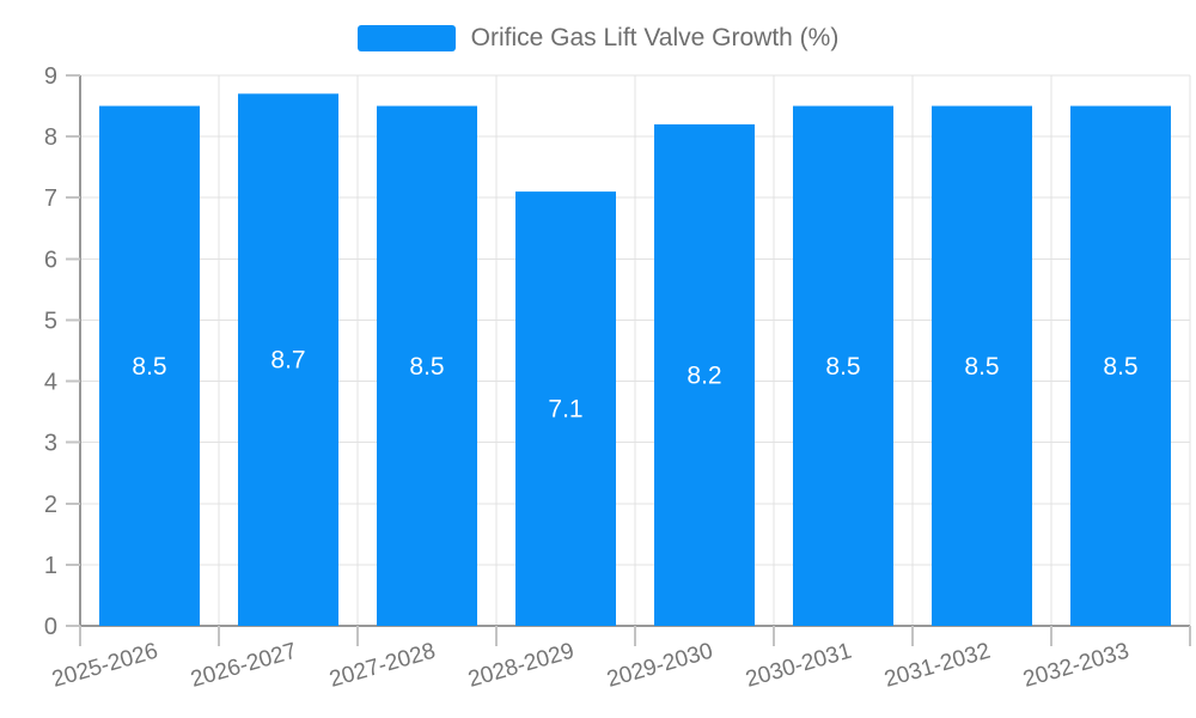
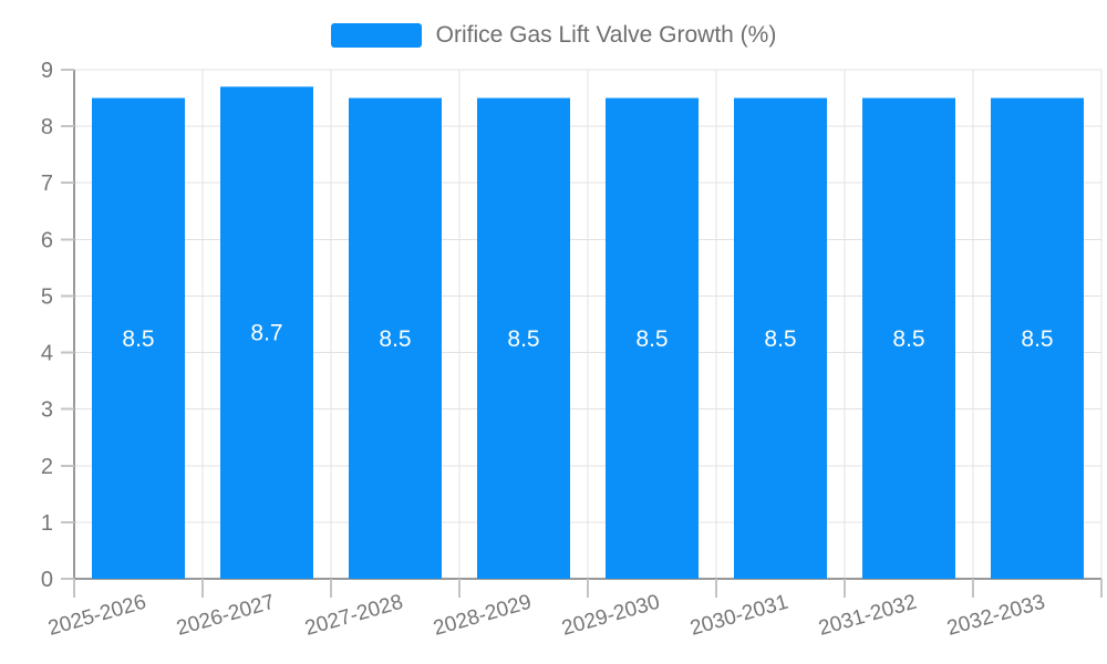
2028-2029: 7.1 -> 8.5
2029-2030: 8.2 -> 8.5
